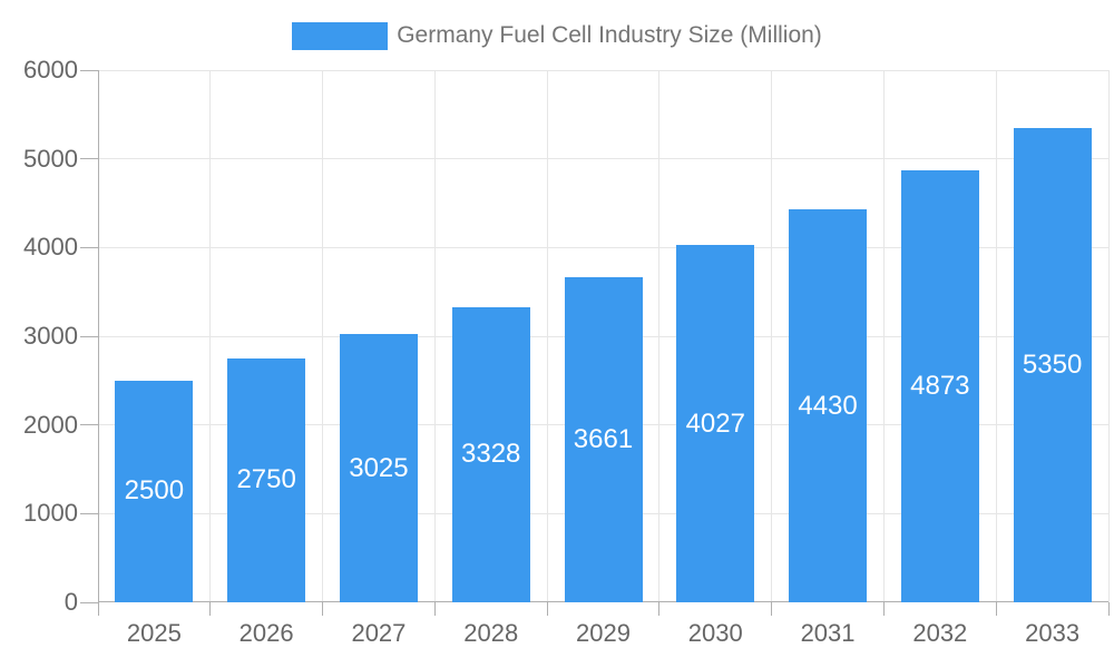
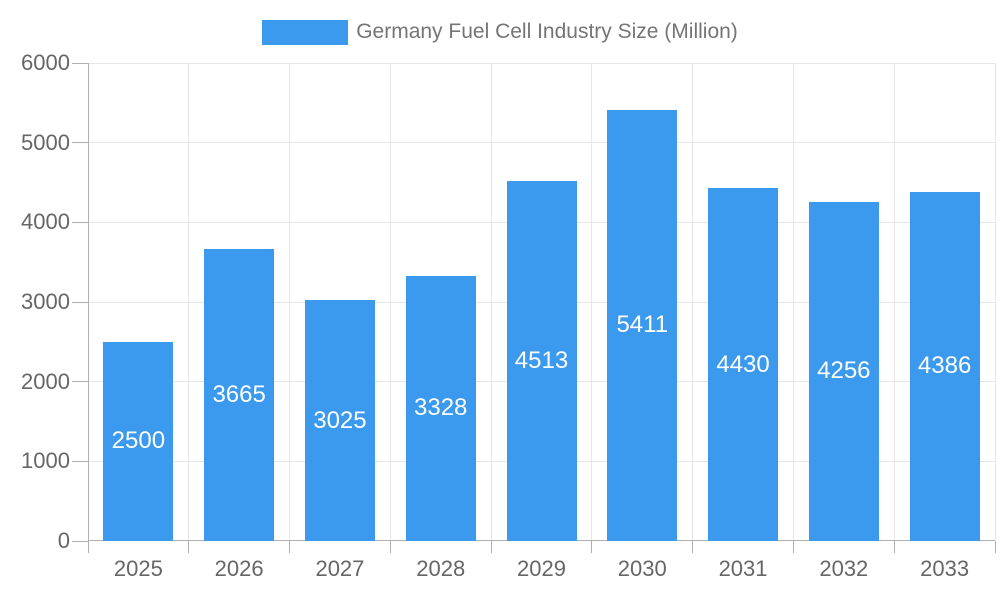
2026: 2750 -> 3665
2029: 3661 -> 4513
2030: 4027 -> 5411
2032: 4873 -> 4256
2033: 5350 -> 4386
